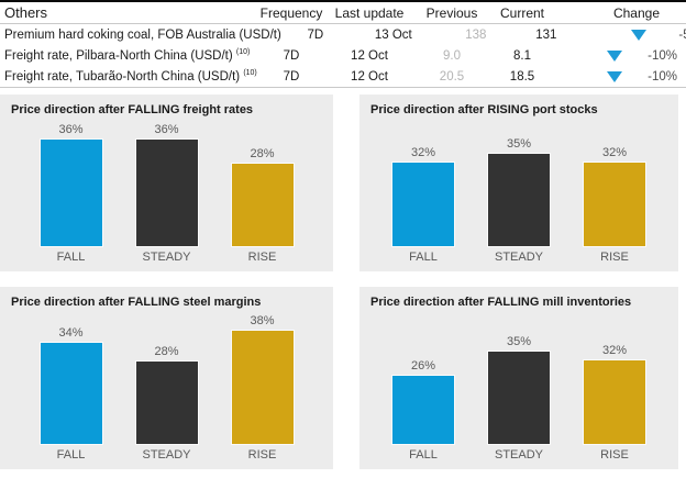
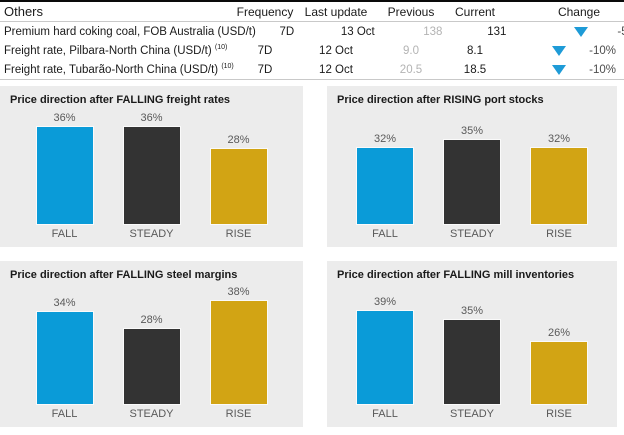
Price direction after FALLING mill inventories/FALL: 26% -> 39%
Price direction after FALLING mill inventories/RISE: 32% -> 26%
